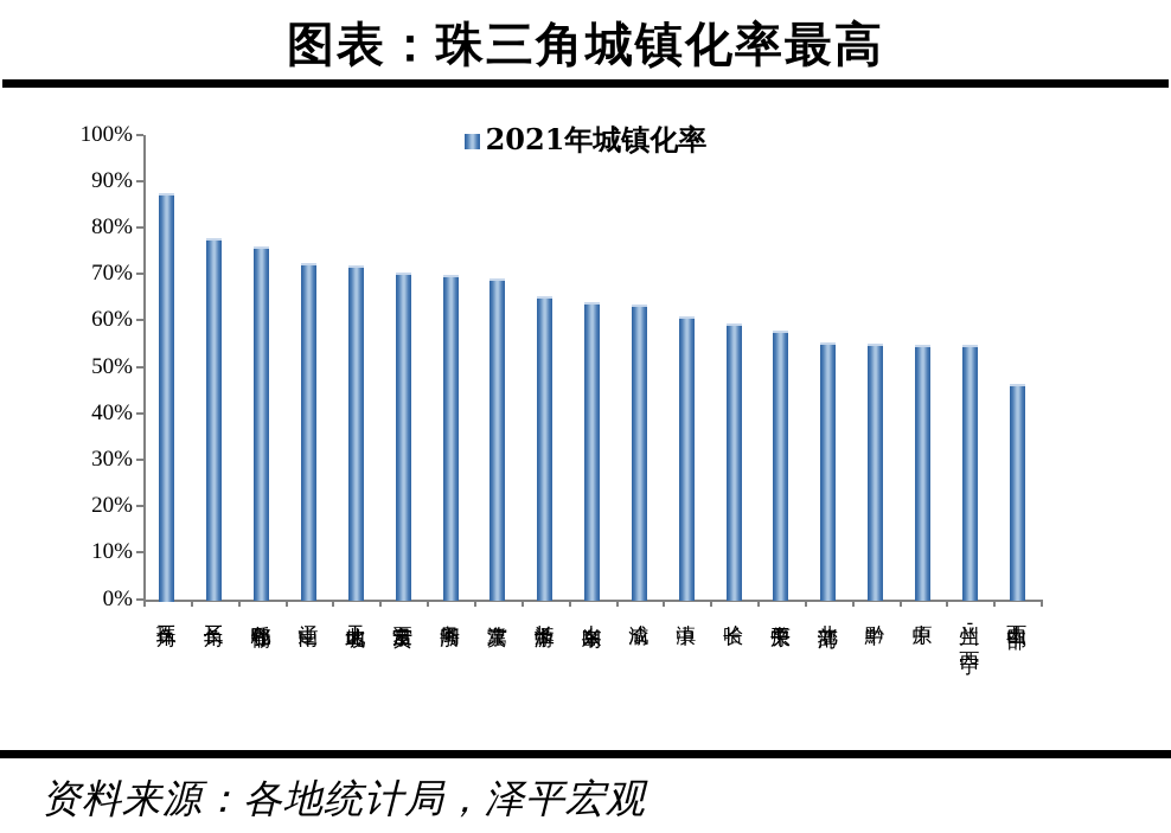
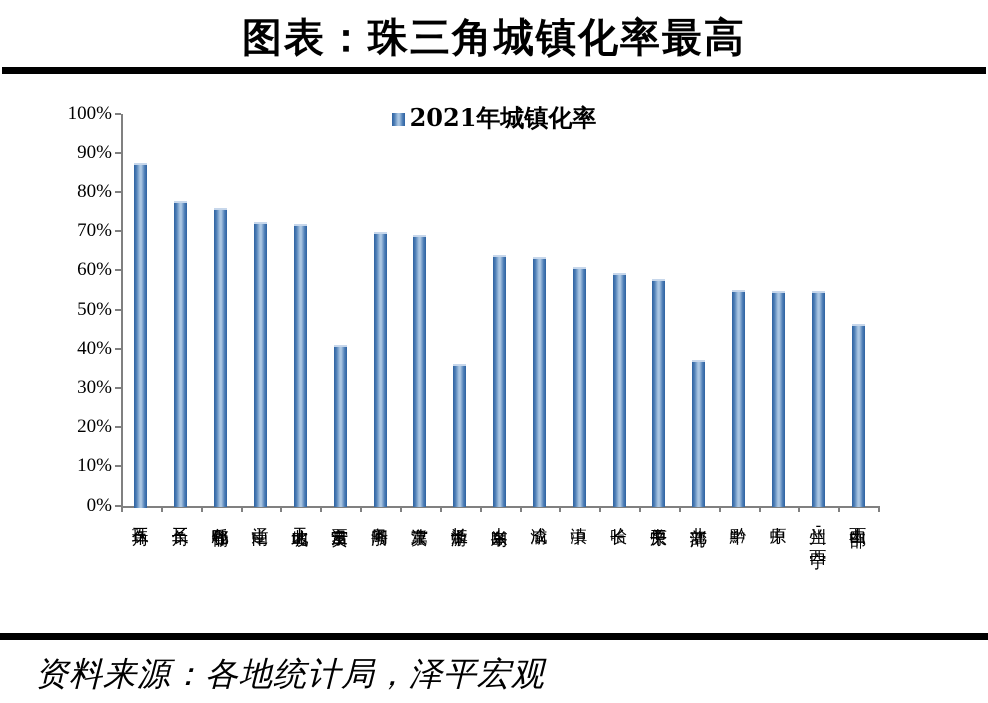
宁夏沿黄: 70% -> 41%
长江中游: 65% -> 36%
北部湾: 55% -> 37%
